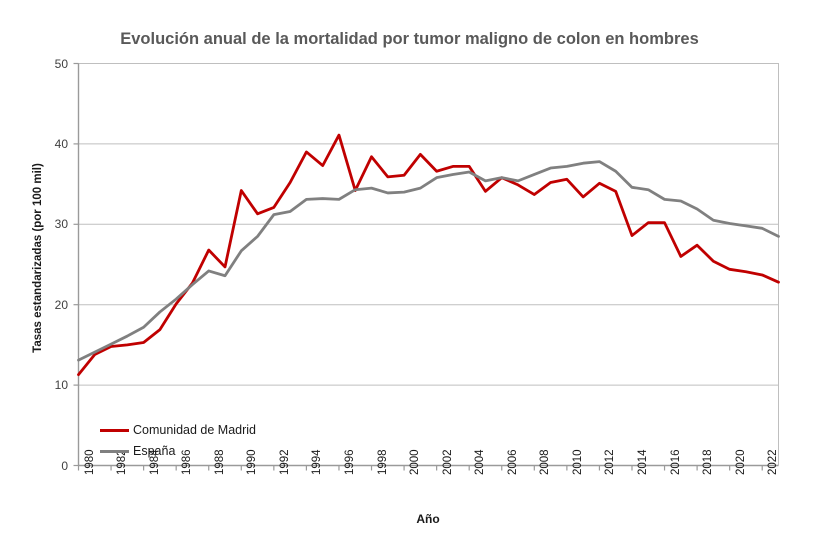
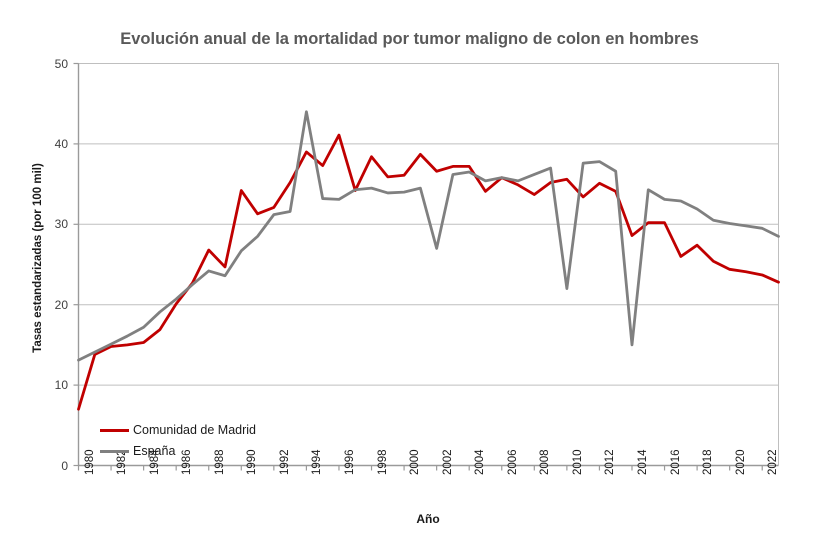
Comunidad de Madrid/1980: 11 -> 7
España/1994: 33 -> 44
España/2002: 36 -> 27
España/2010: 37 -> 22
España/2014: 35 -> 15
